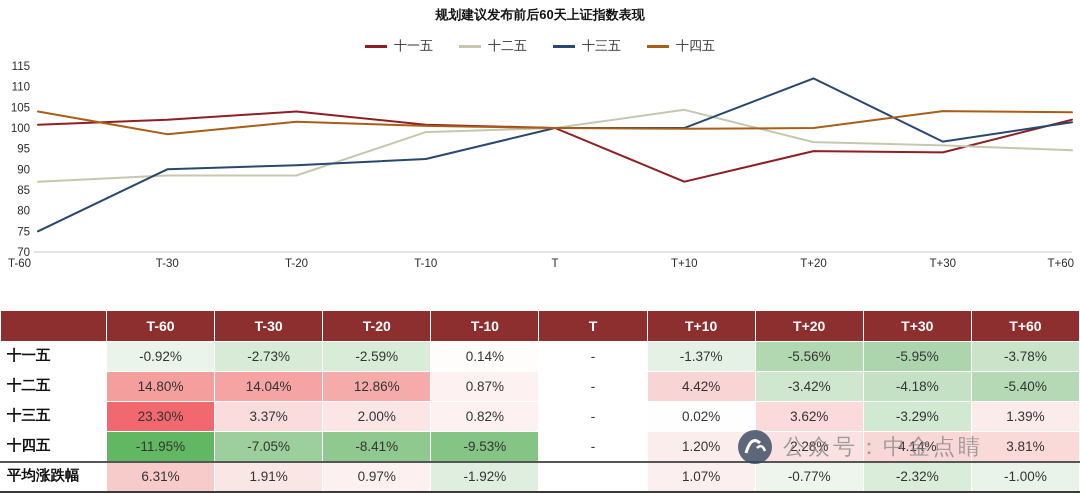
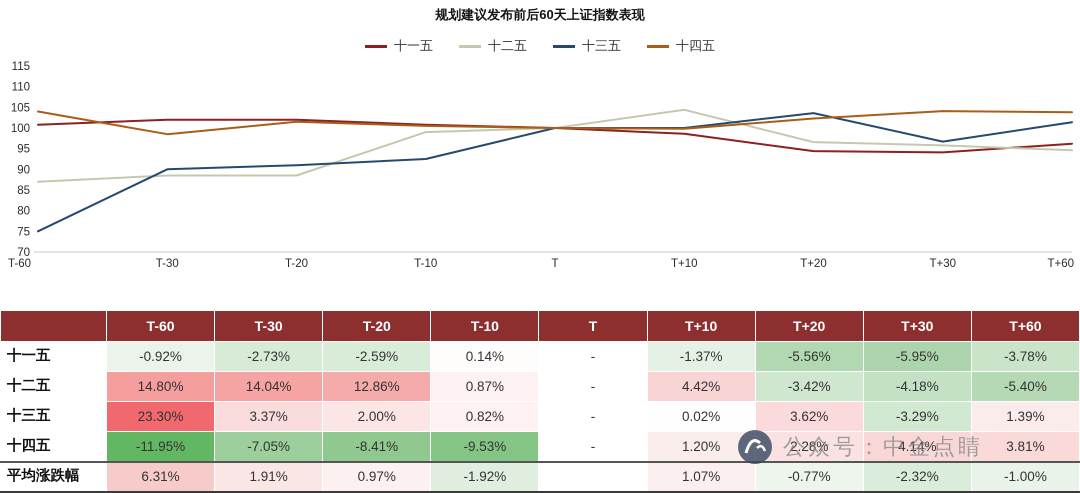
十一五/T-20: 104 -> 102
十一五/T+10: 87 -> 99
十三五/T+20: 112 -> 104
十四五/T+20: 100 -> 102
十一五/T+60: 102 -> 96
